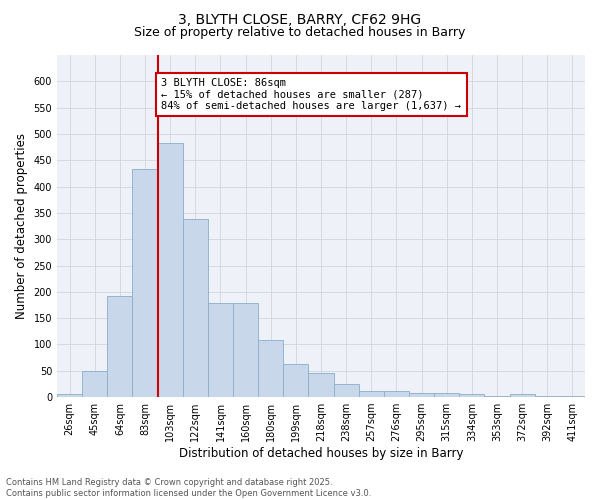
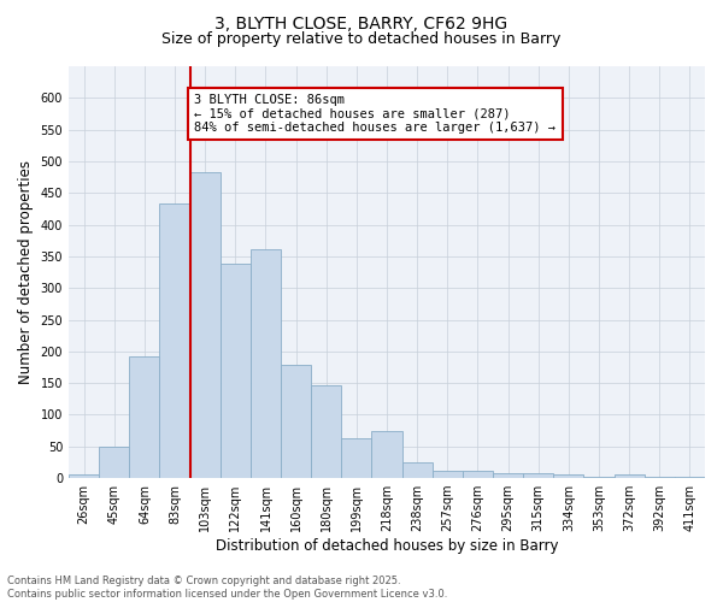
141sqm: 178 -> 362
180sqm: 108 -> 146
218sqm: 45 -> 74
